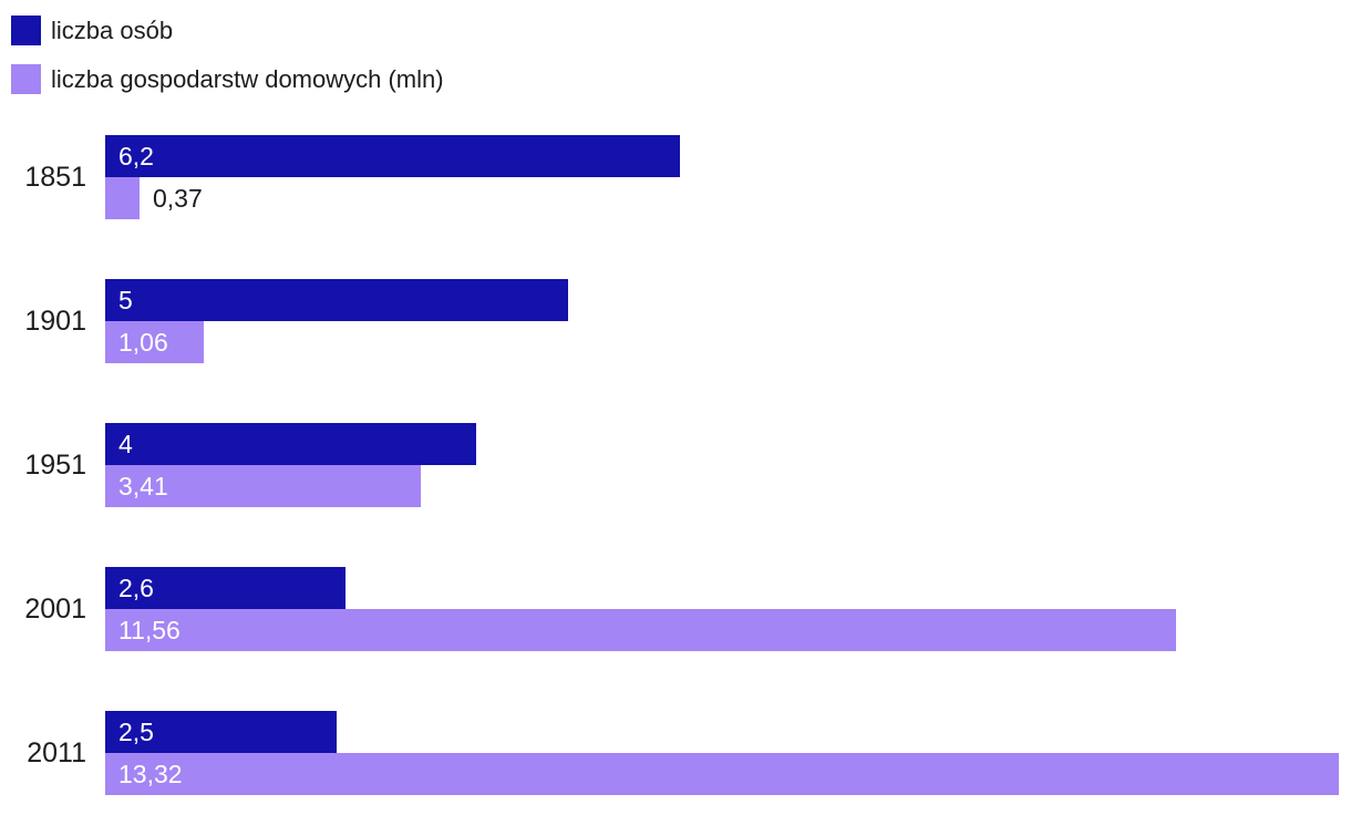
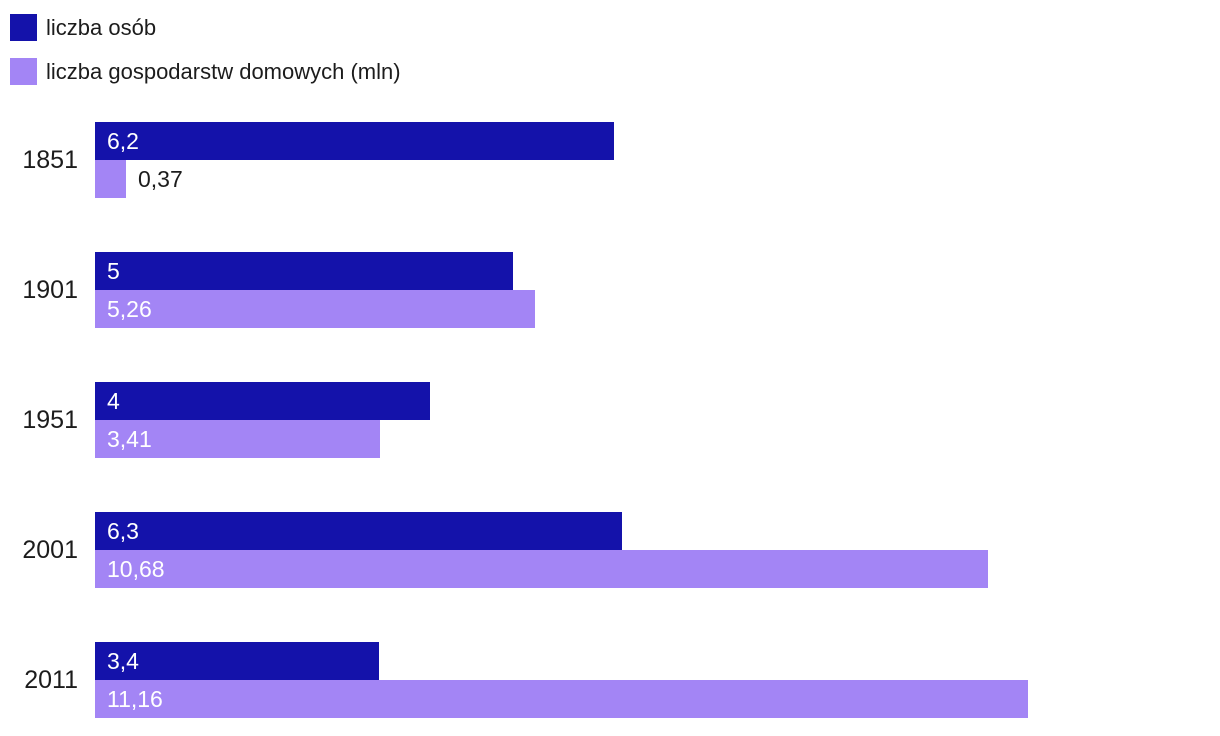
liczba gospodarstw domowych (mln)/1901: 1,06 -> 5,26
liczba osób/2001: 2,6 -> 6,3
liczba gospodarstw domowych (mln)/2001: 11,56 -> 10,68
liczba osób/2011: 2,5 -> 3,4
liczba gospodarstw domowych (mln)/2011: 13,32 -> 11,16
